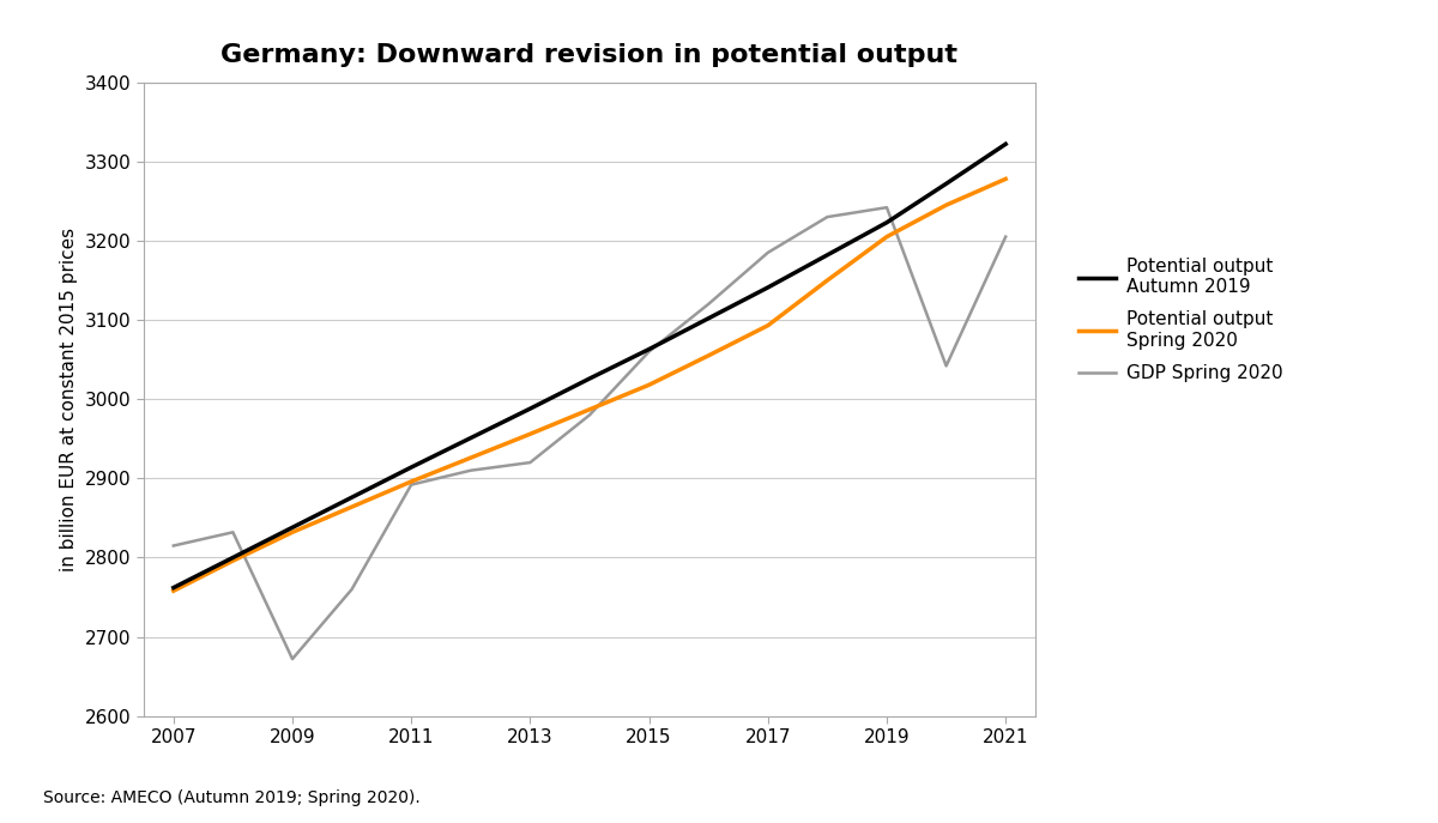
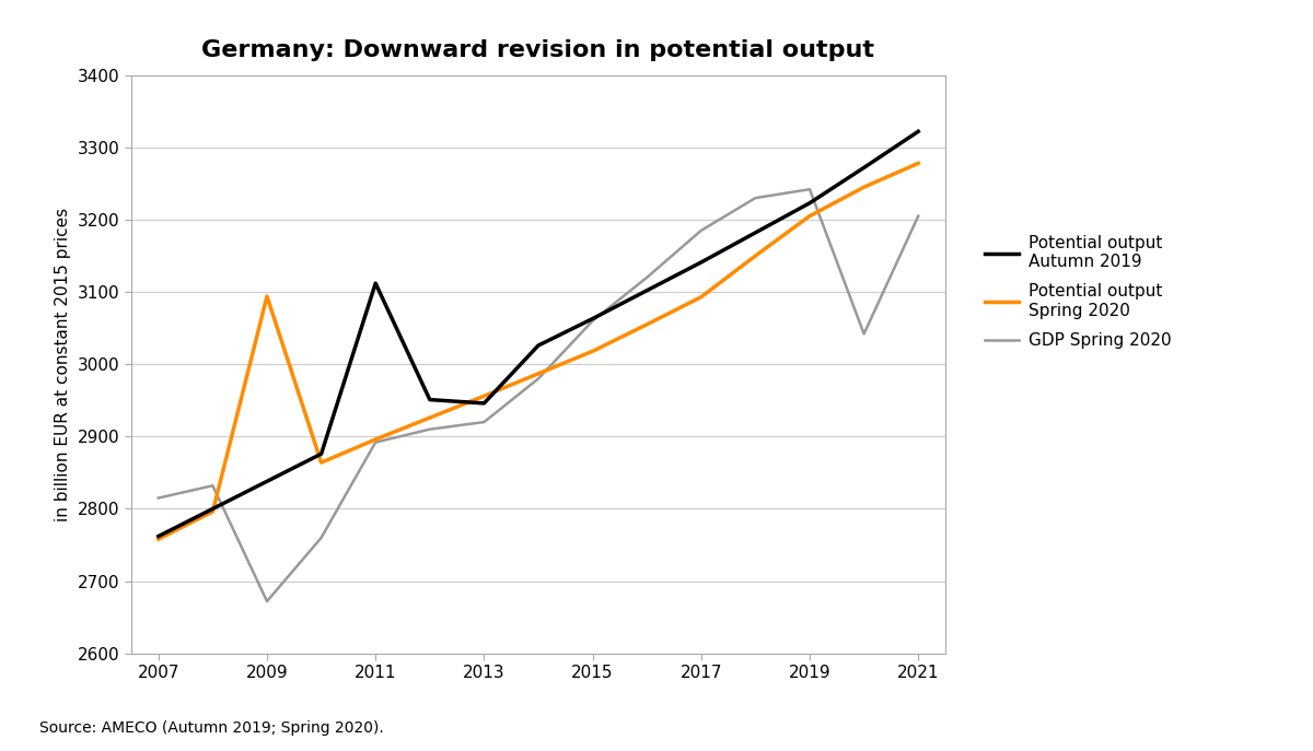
Potential output Spring 2020/2009: 2832 -> 3094
Potential output Autumn 2019/2011: 2914 -> 3112
Potential output Autumn 2019/2013: 2988 -> 2946
